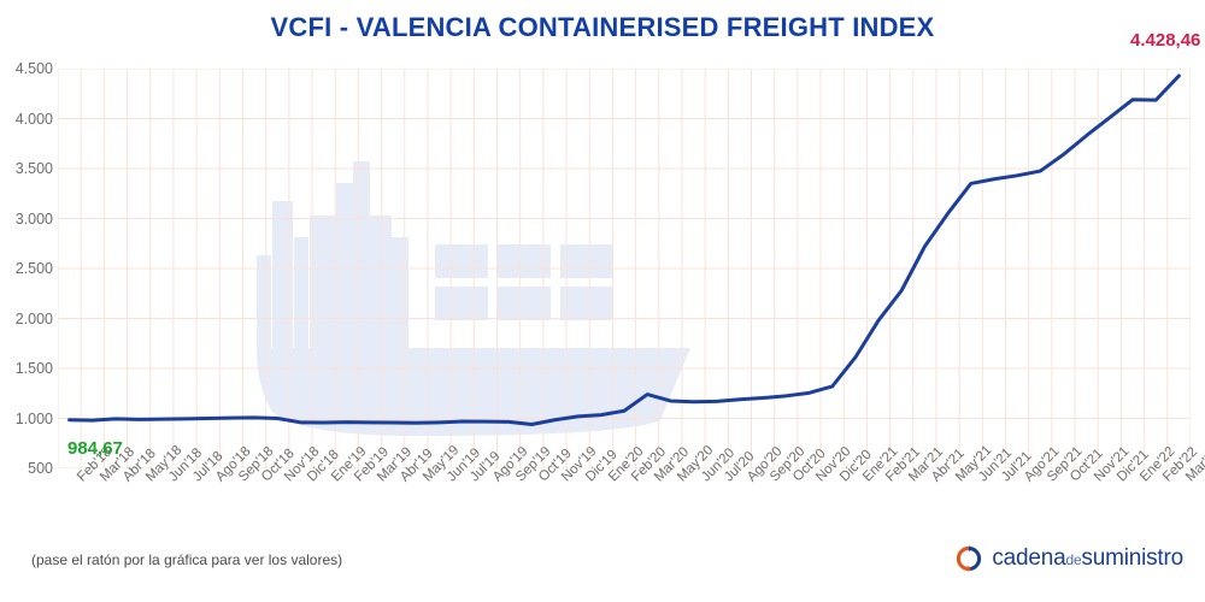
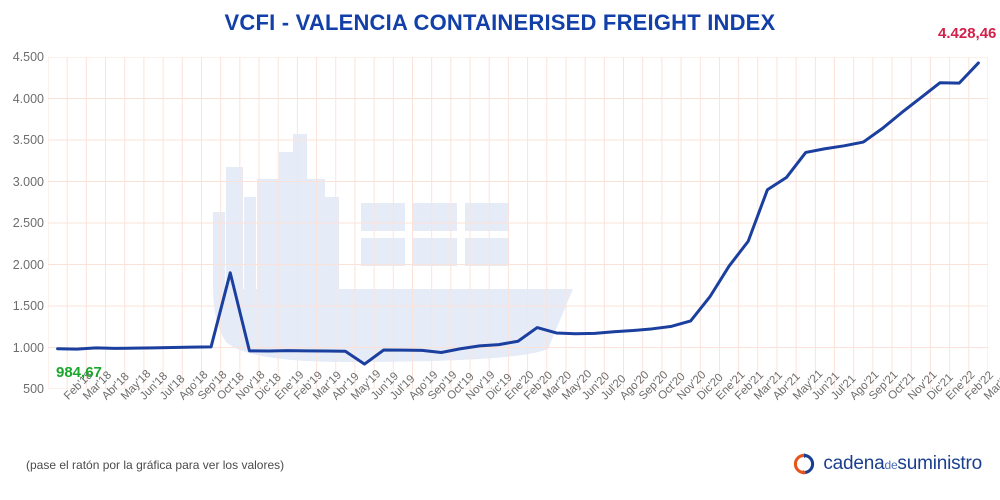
Nov'18: 1000 -> 1900
Jun'19: 1000 -> 800
Abr'21: 2700 -> 2900
